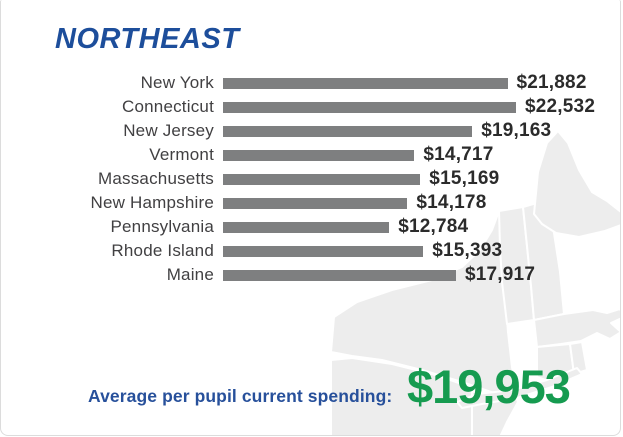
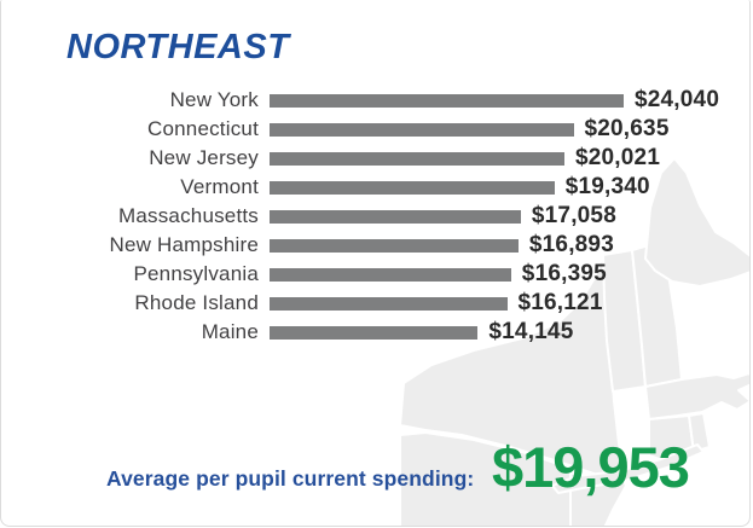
New York: $21,882 -> $24,040
Connecticut: $22,532 -> $20,635
New Jersey: $19,163 -> $20,021
Vermont: $14,717 -> $19,340
Massachusetts: $15,169 -> $17,058
New Hampshire: $14,178 -> $16,893
Pennsylvania: $12,784 -> $16,395
Rhode Island: $15,393 -> $16,121
Maine: $17,917 -> $14,145
